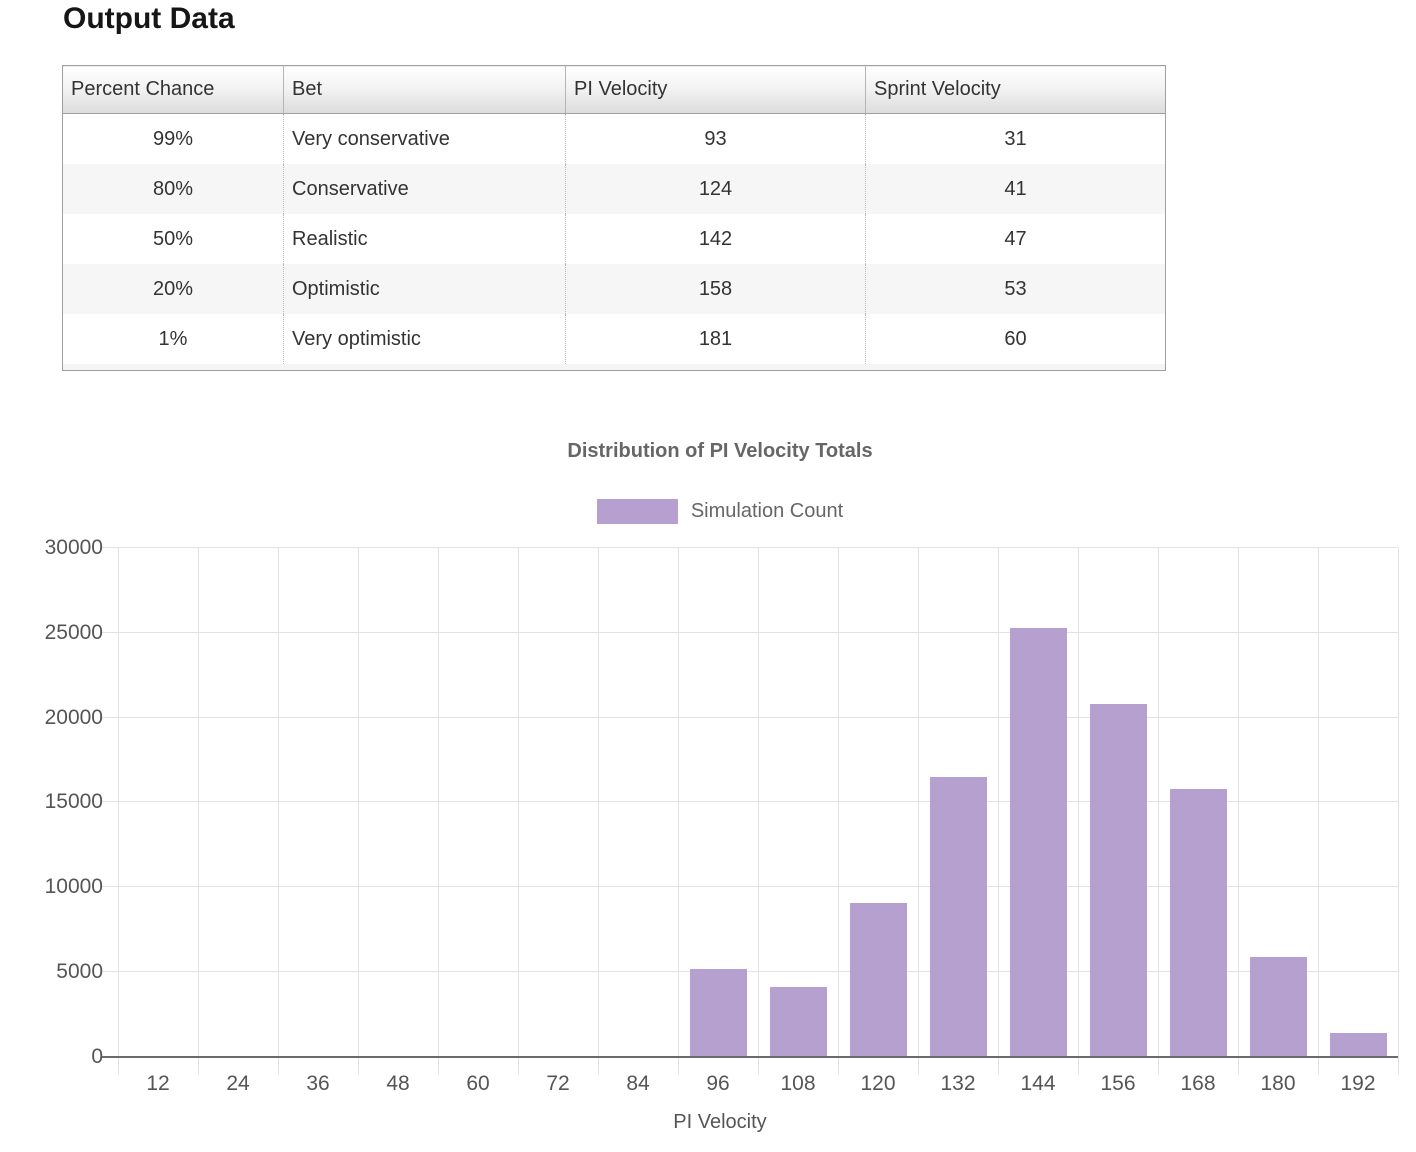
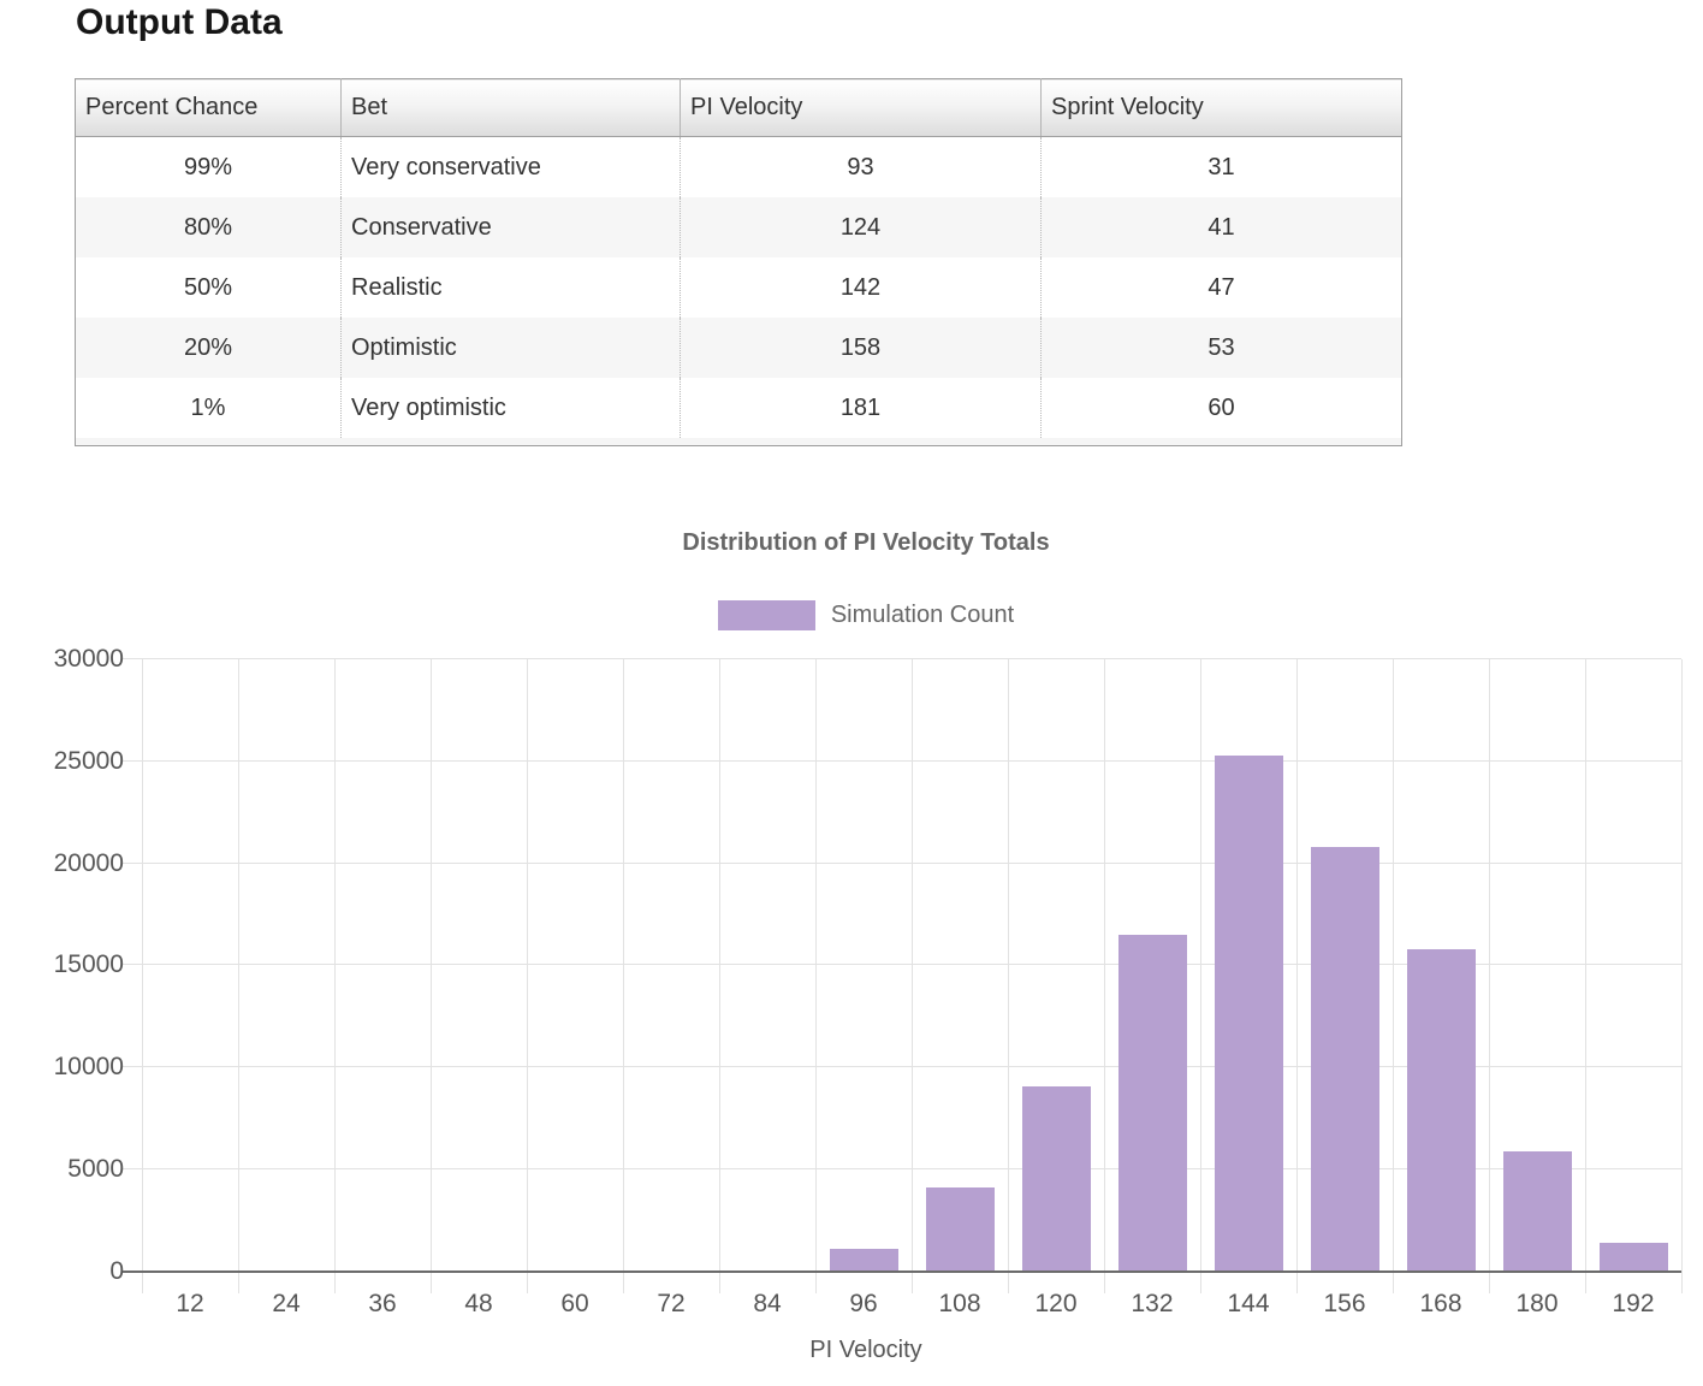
96: 5200 -> 1100
